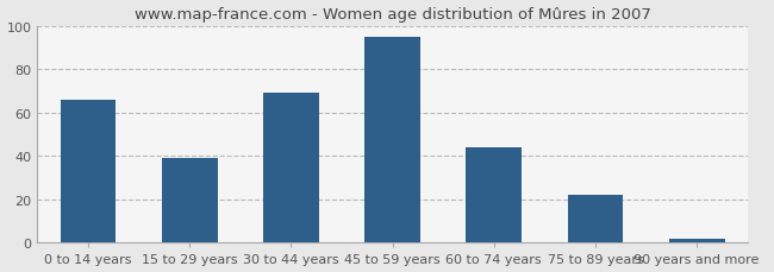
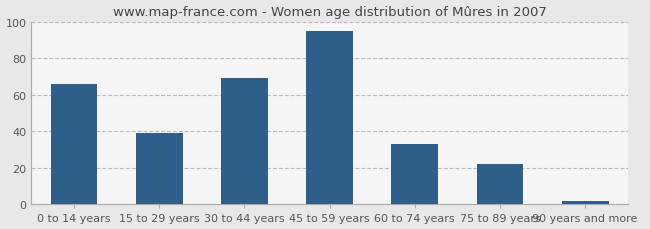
60 to 74 years: 44 -> 33
